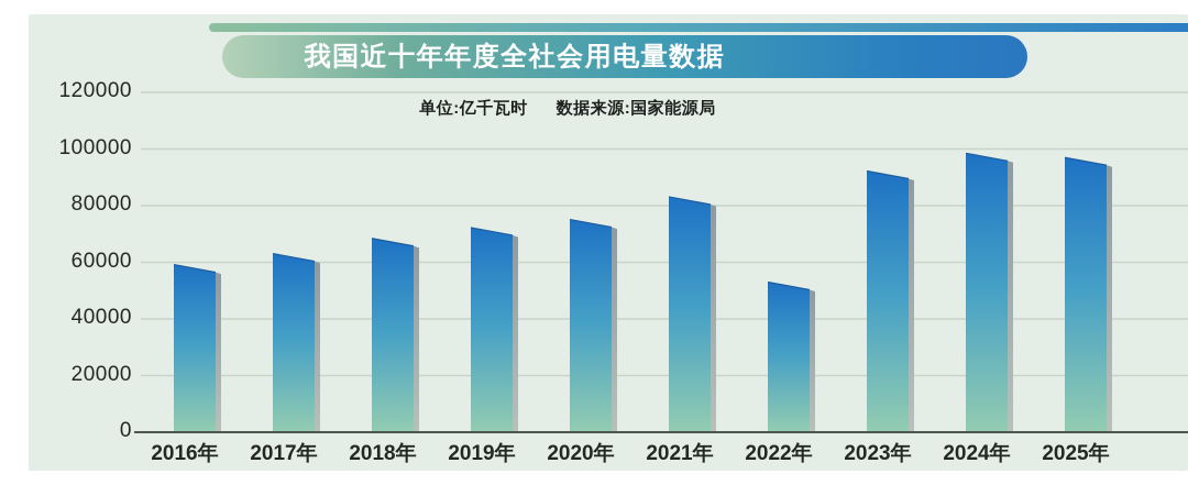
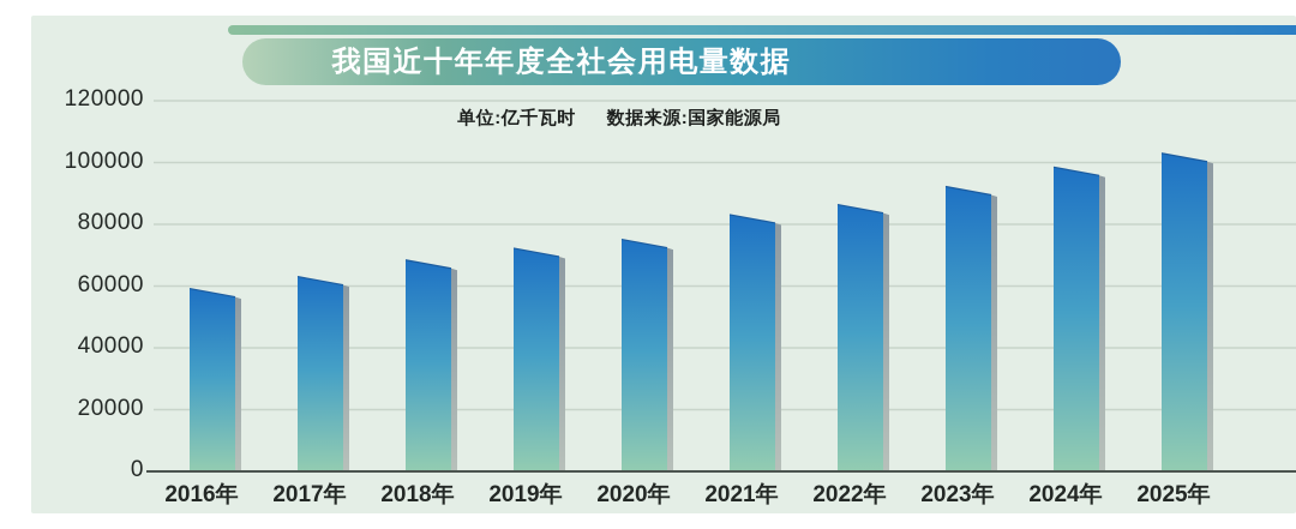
2022年: 53000 -> 86000
2025年: 97000 -> 103000
